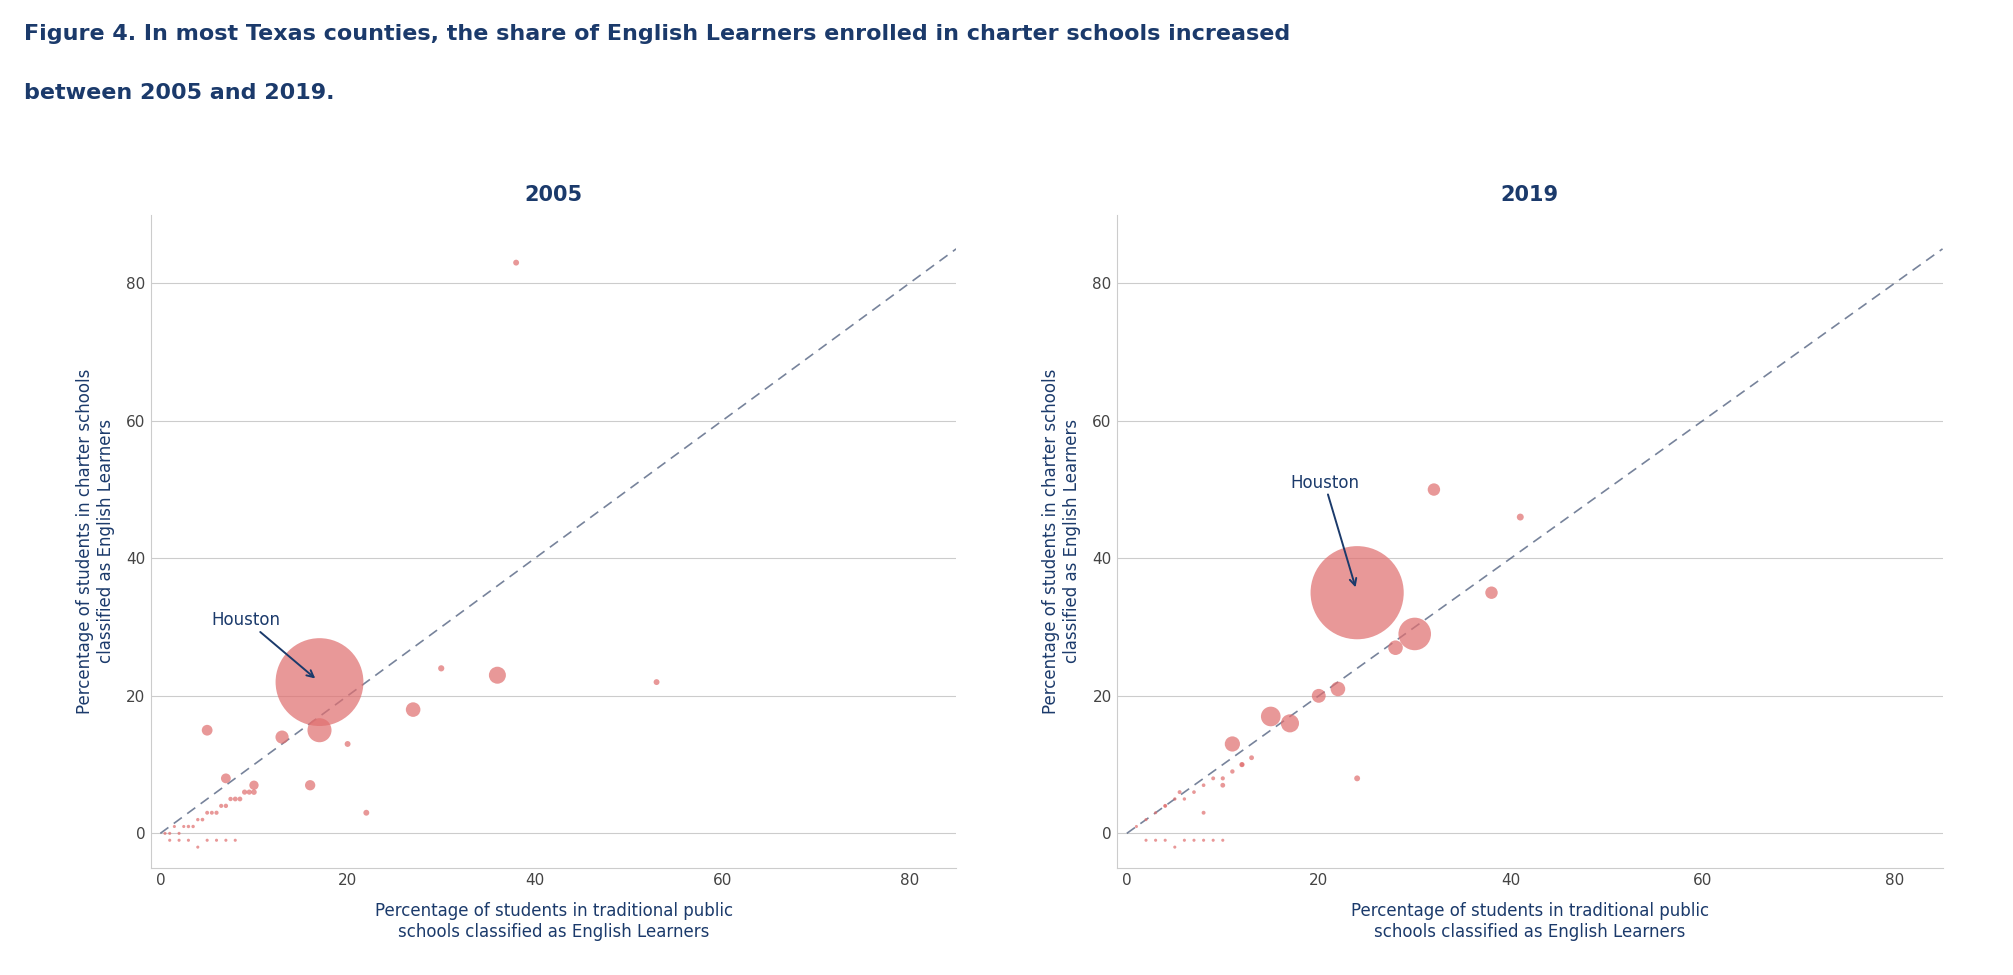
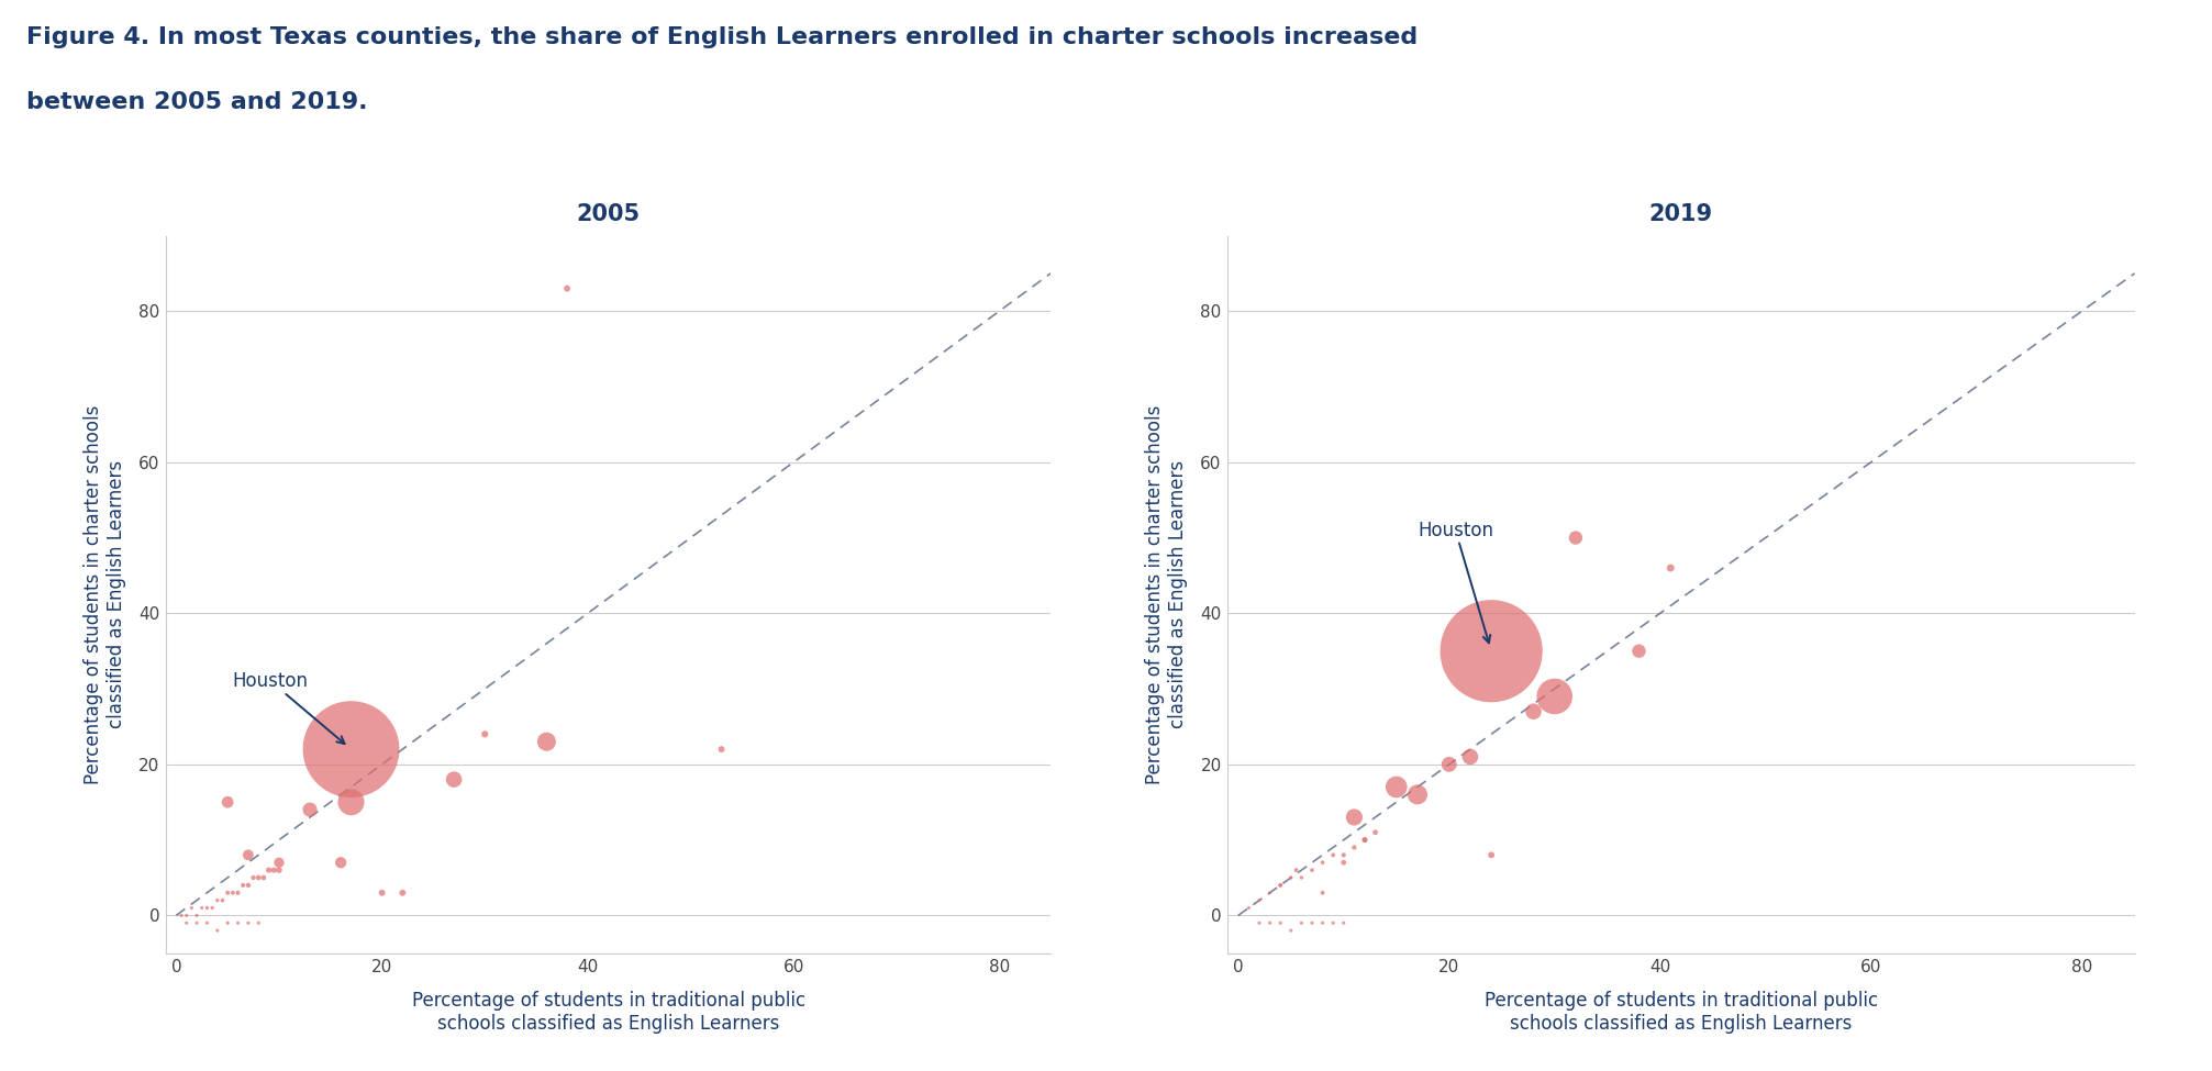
2005/20: 13 -> 3
